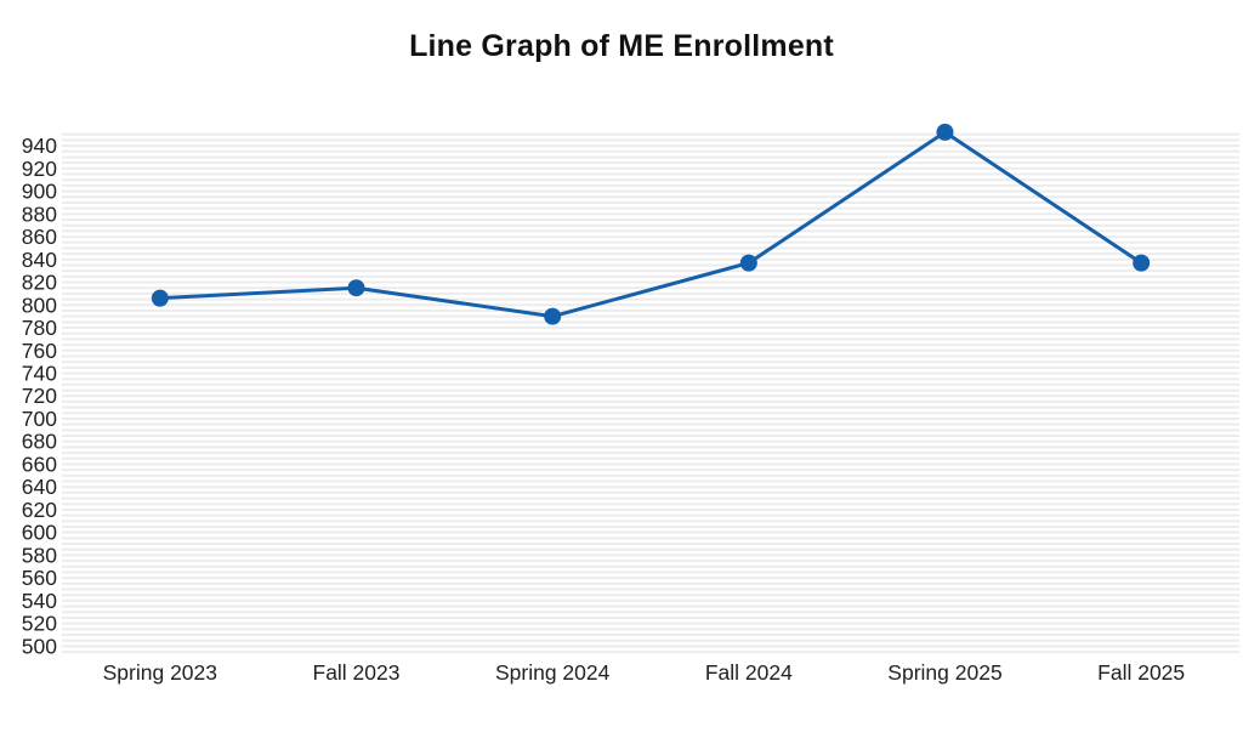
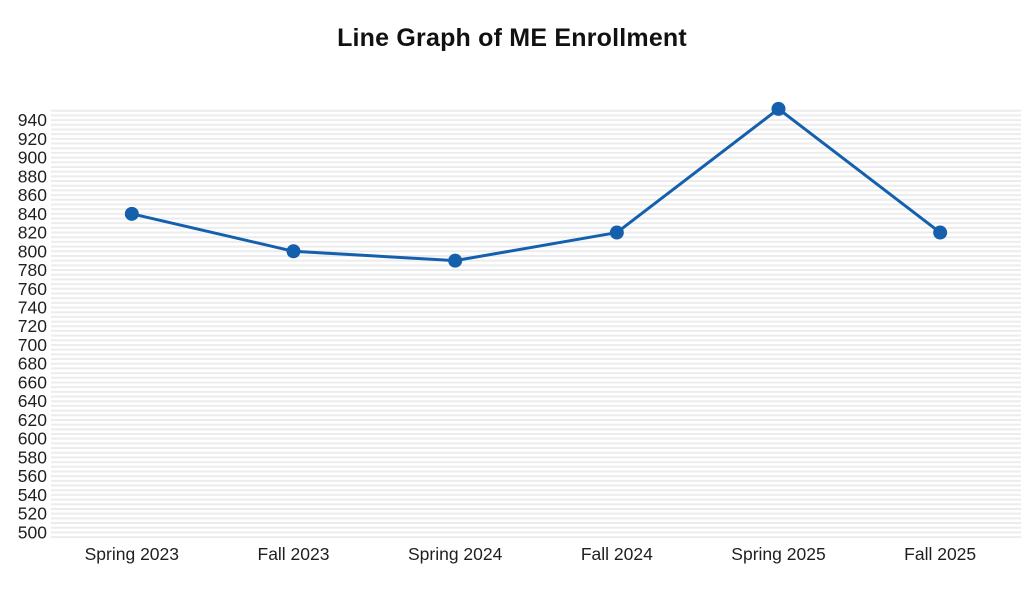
Spring 2023: 810 -> 840
Fall 2023: 820 -> 800
Fall 2024: 840 -> 820
Fall 2025: 840 -> 820
